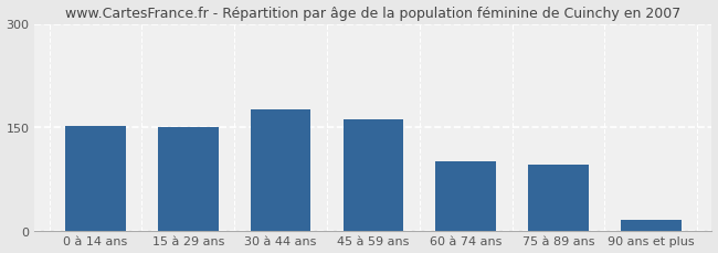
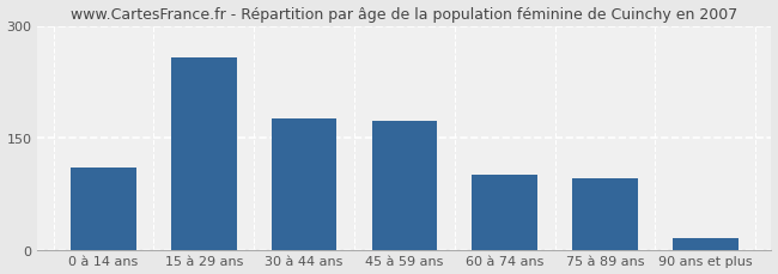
0 à 14 ans: 152 -> 110
15 à 29 ans: 150 -> 258
45 à 59 ans: 162 -> 172
